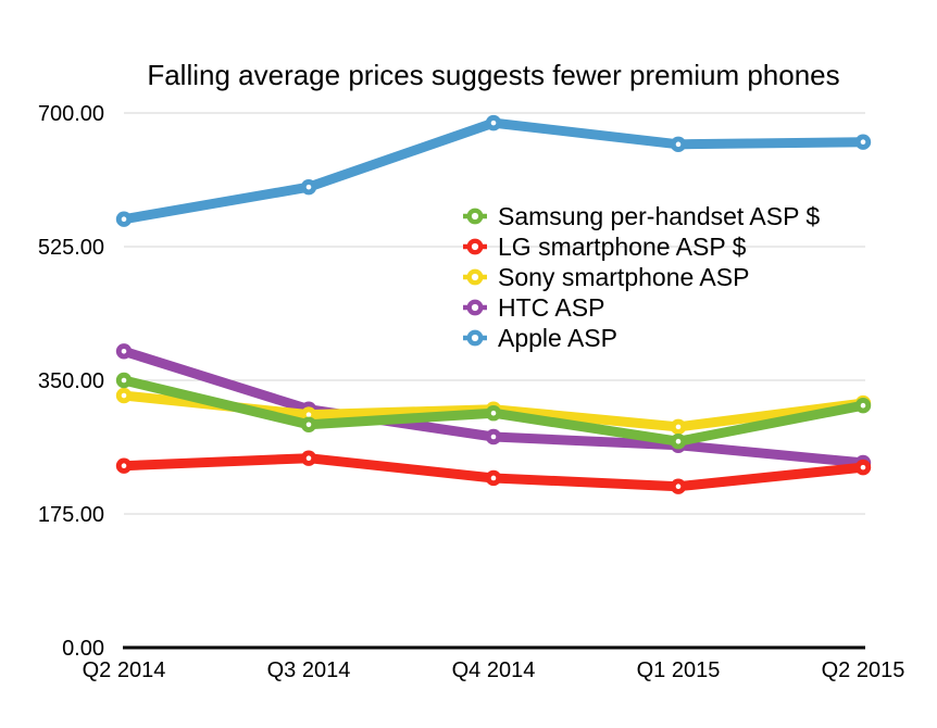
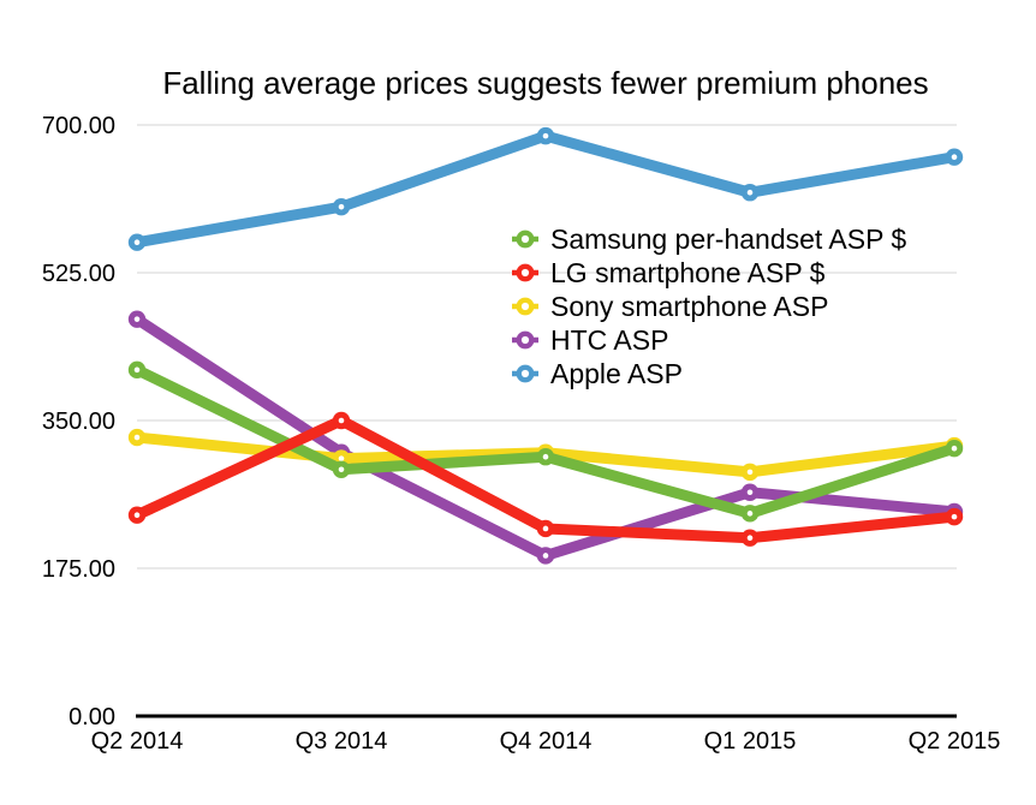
Samsung per-handset ASP $/Q2 2014: 350 -> 410
HTC ASP/Q2 2014: 390 -> 470
LG smartphone ASP $/Q3 2014: 250 -> 350
HTC ASP/Q4 2014: 280 -> 190
Samsung per-handset ASP $/Q1 2015: 270 -> 240
Apple ASP/Q1 2015: 660 -> 620
